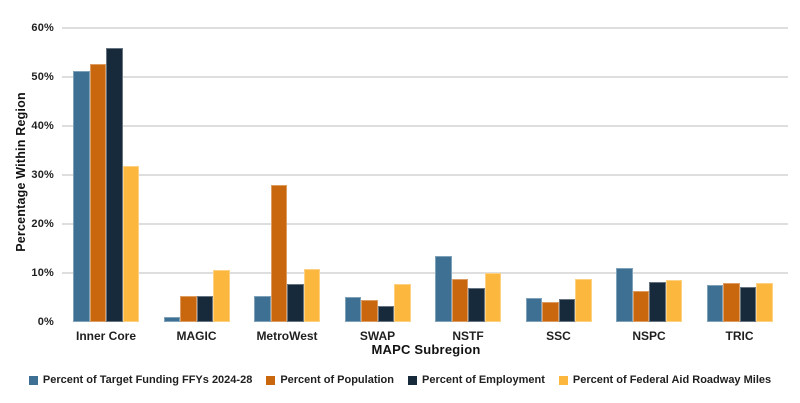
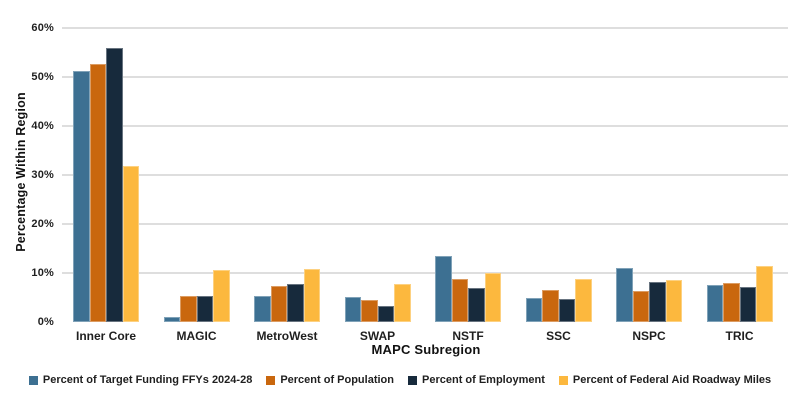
Percent of Population/MetroWest: 28% -> 7%
Percent of Population/SSC: 4% -> 7%
Percent of Federal Aid Roadway Miles/TRIC: 8% -> 12%
